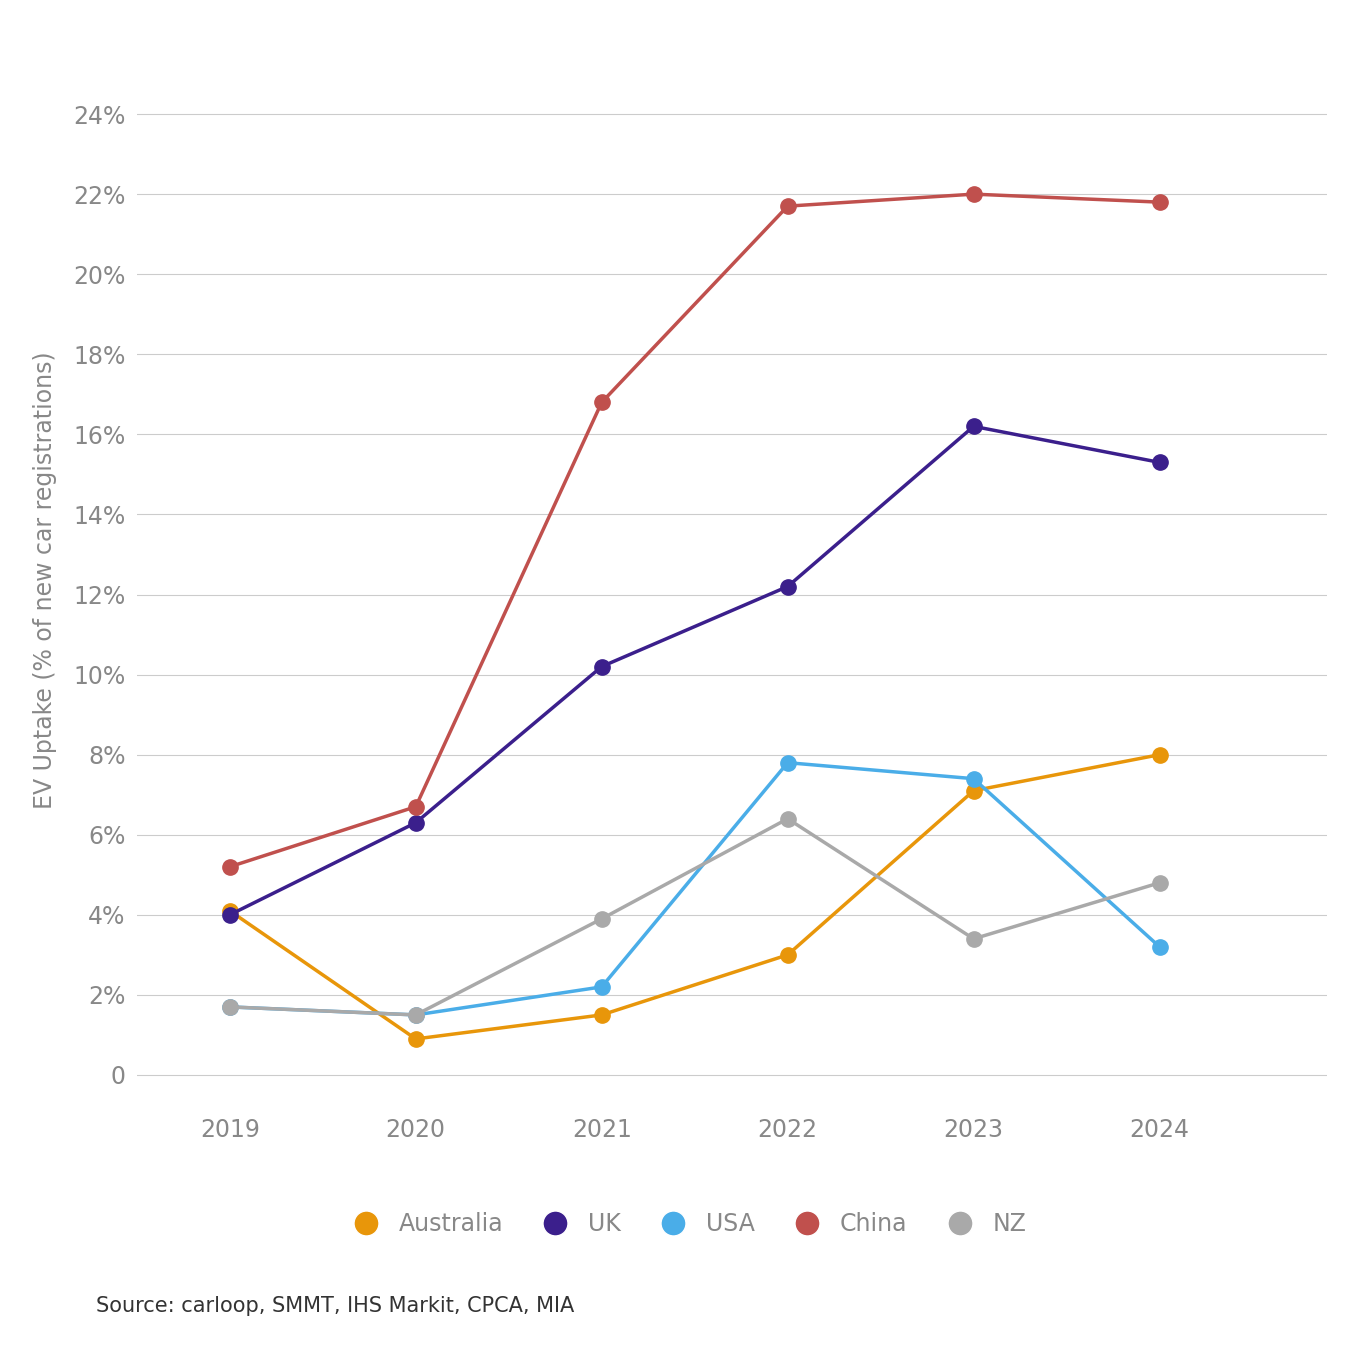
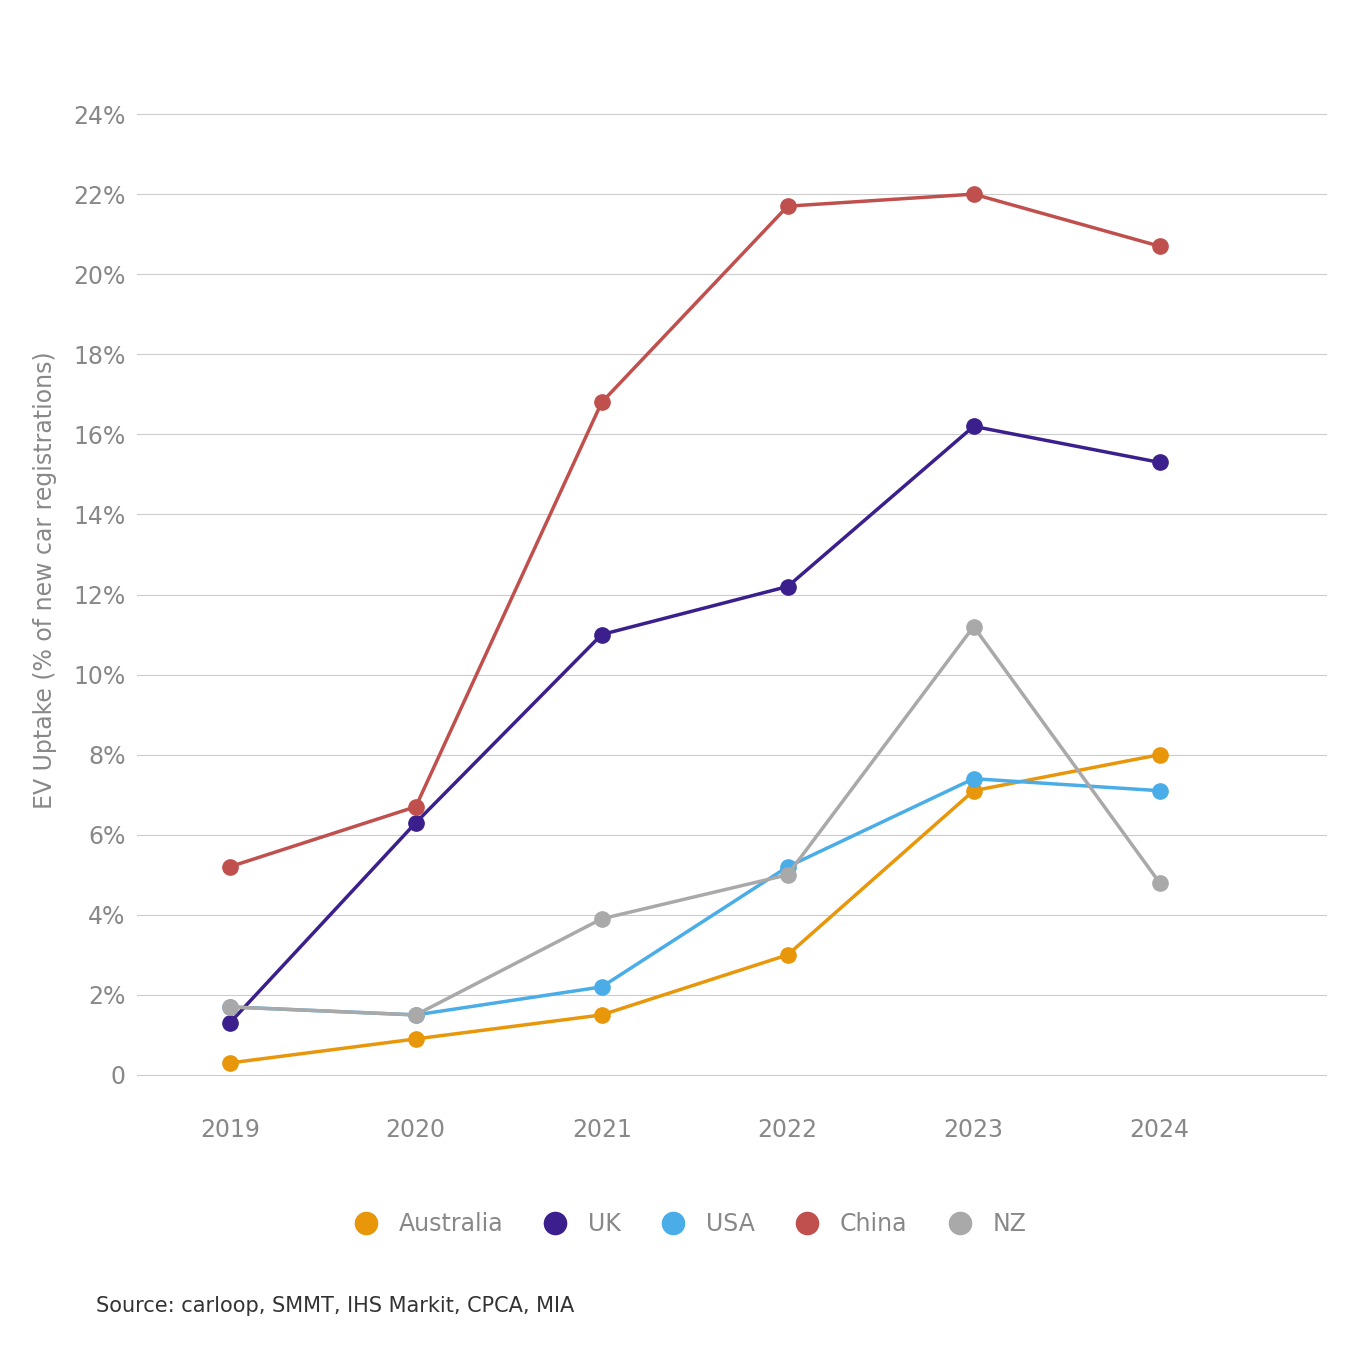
Australia/2019: 4.1% -> 0.3%
UK/2019: 4.0% -> 1.3%
UK/2021: 10.2% -> 11.0%
USA/2022: 7.8% -> 5.2%
NZ/2022: 6.4% -> 5.0%
NZ/2023: 3.4% -> 11.2%
USA/2024: 3.2% -> 7.1%
China/2024: 21.8% -> 20.7%
